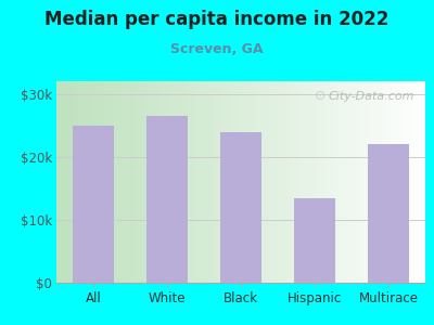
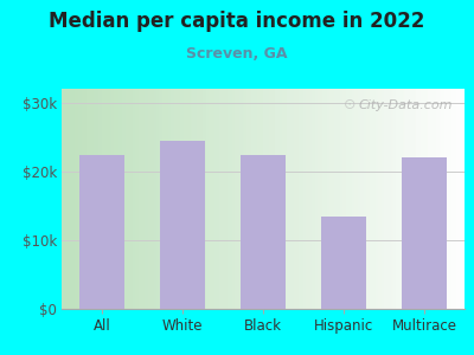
All: $25.0k -> $22.4k
White: $26.5k -> $24.4k
Black: $24.0k -> $22.4k
